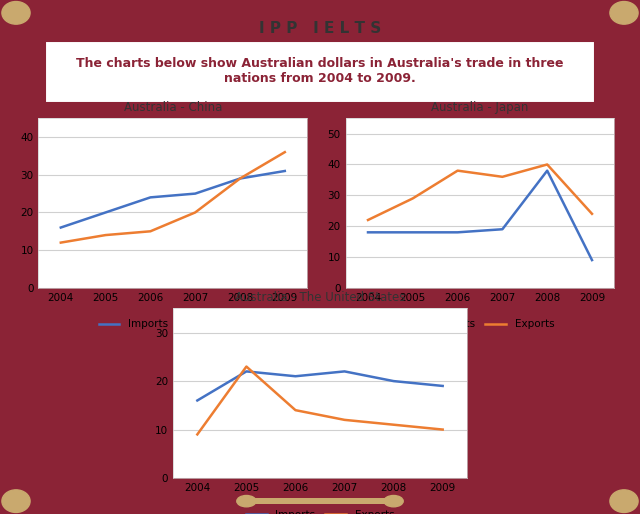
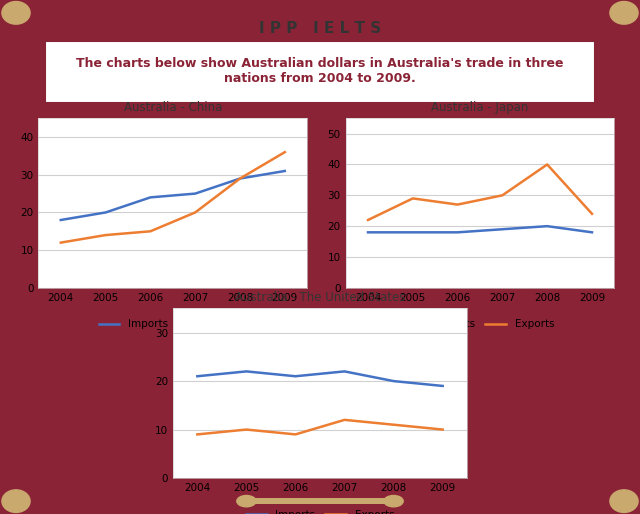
Australia - China/Imports/2004: 16 -> 18
Australia - Japan/Exports/2006: 38 -> 27
Australia - Japan/Exports/2007: 36 -> 30
Australia - Japan/Imports/2008: 38 -> 20
Australia - Japan/Imports/2009: 9 -> 18
Australia - The United States/Imports/2004: 16 -> 21
Australia - The United States/Exports/2005: 23 -> 10
Australia - The United States/Exports/2006: 14 -> 9
